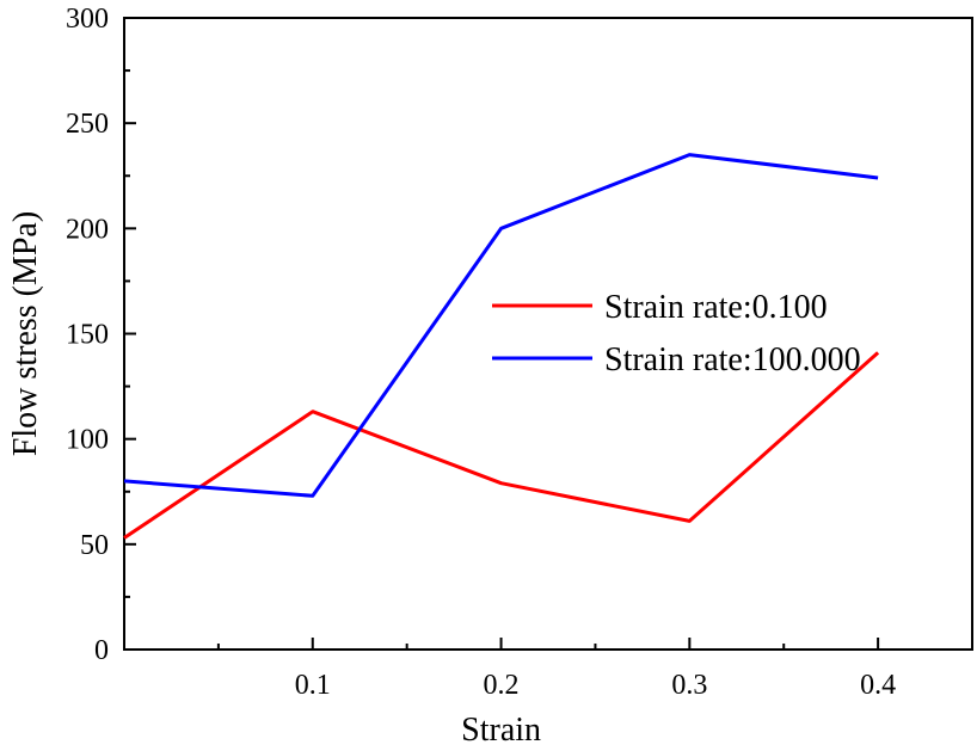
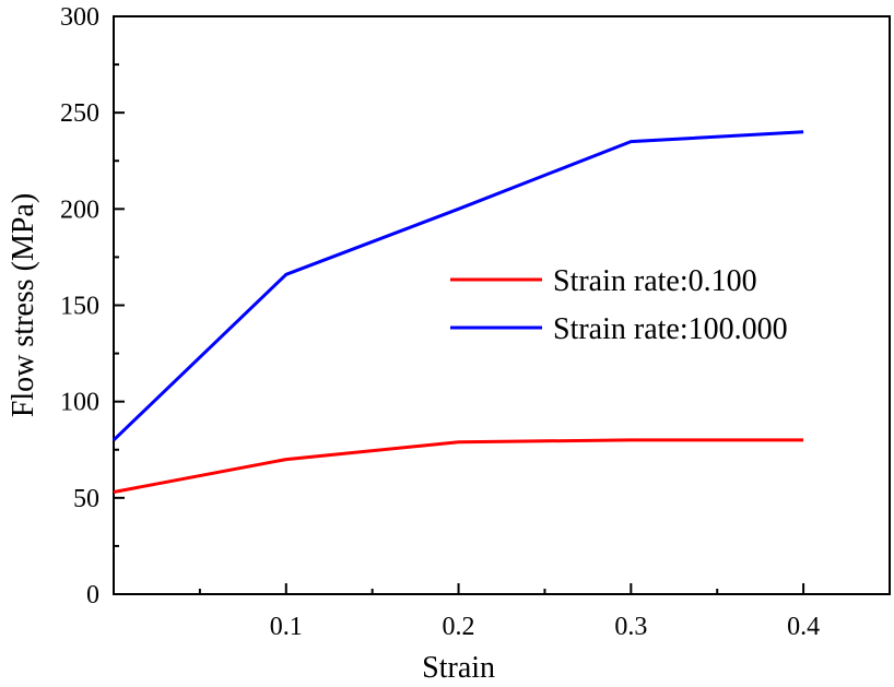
Strain rate:0.100/0.1: 113 -> 70
Strain rate:100.000/0.1: 73 -> 166
Strain rate:0.100/0.3: 61 -> 80
Strain rate:0.100/0.4: 141 -> 80
Strain rate:100.000/0.4: 224 -> 240
